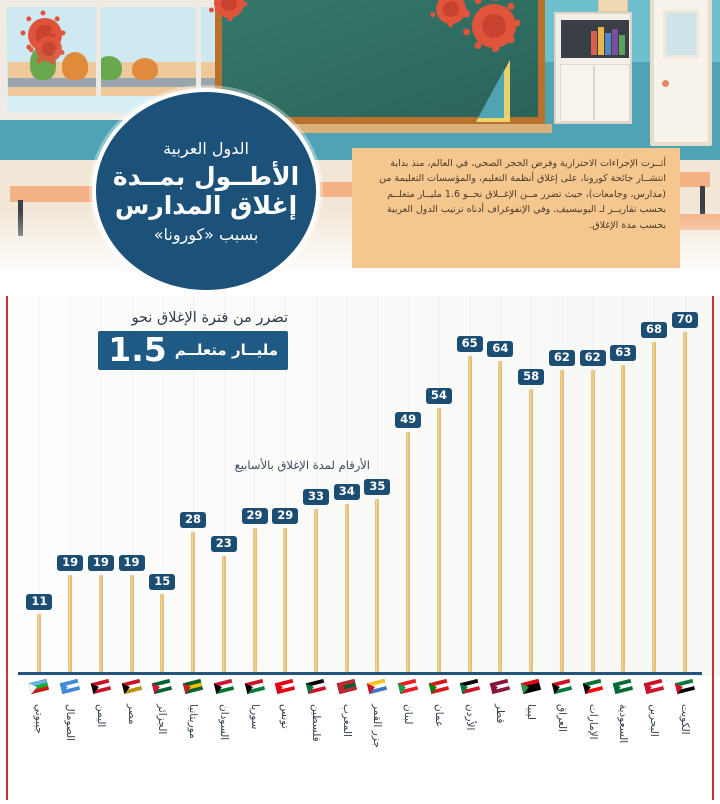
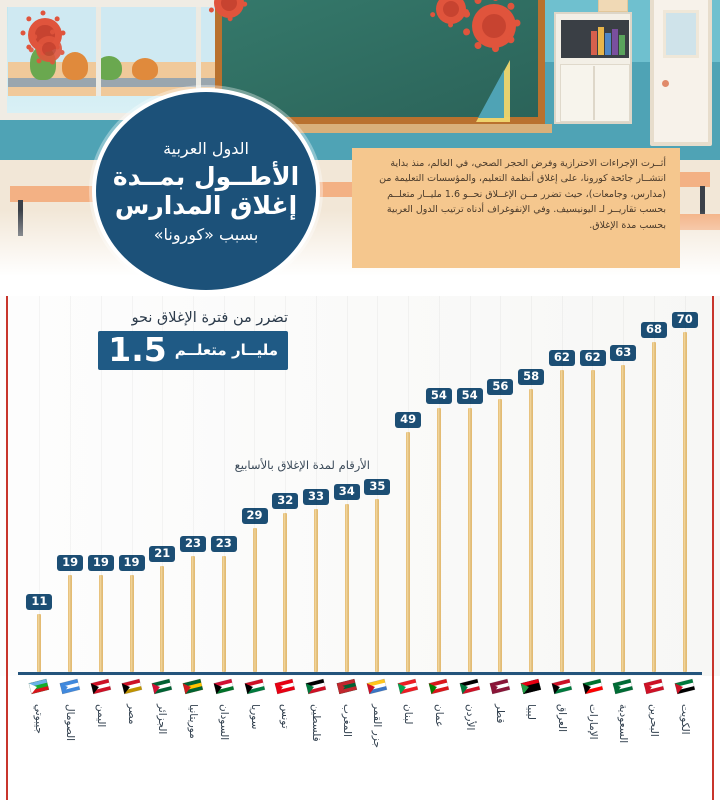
الجزائر: 15 -> 21
موريتانيا: 28 -> 23
تونس: 29 -> 32
الأردن: 65 -> 54
قطر: 64 -> 56
